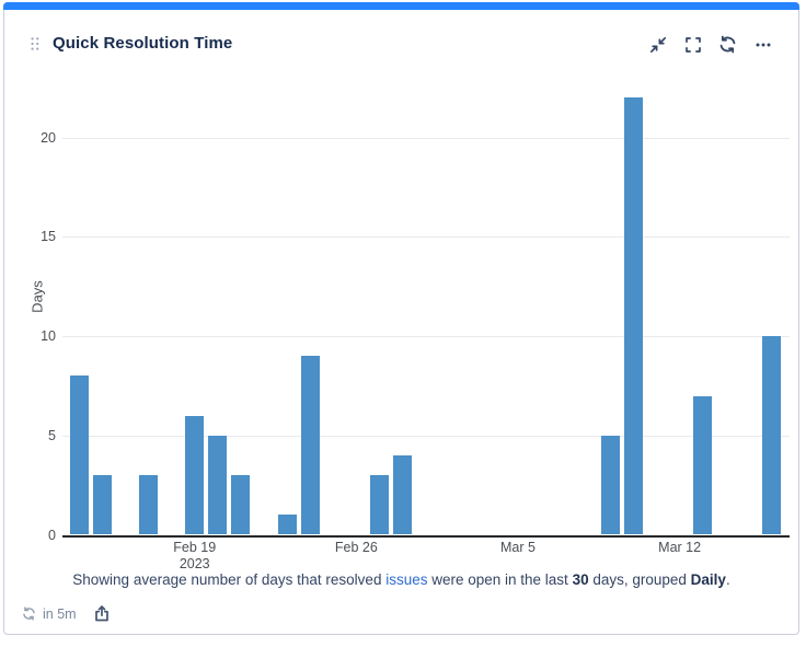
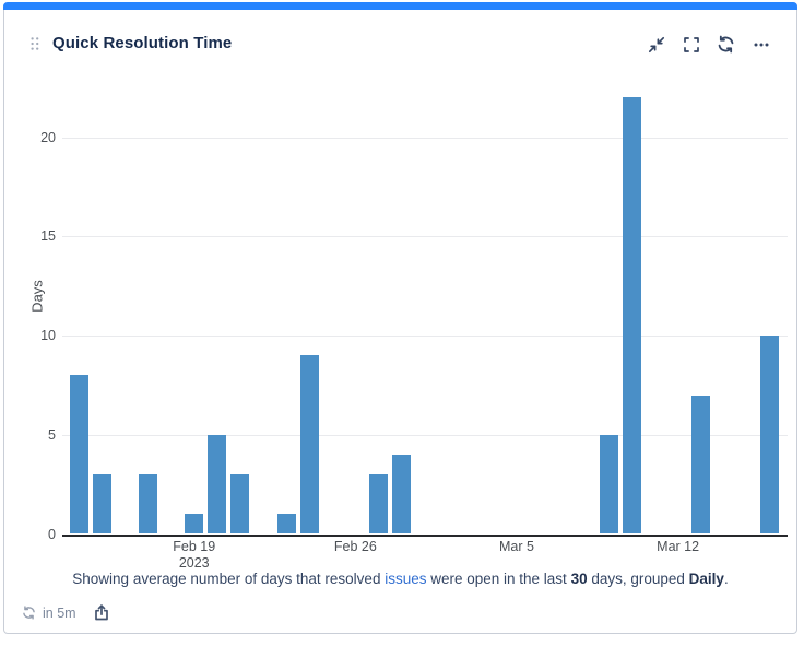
Feb 19: 6 -> 1
